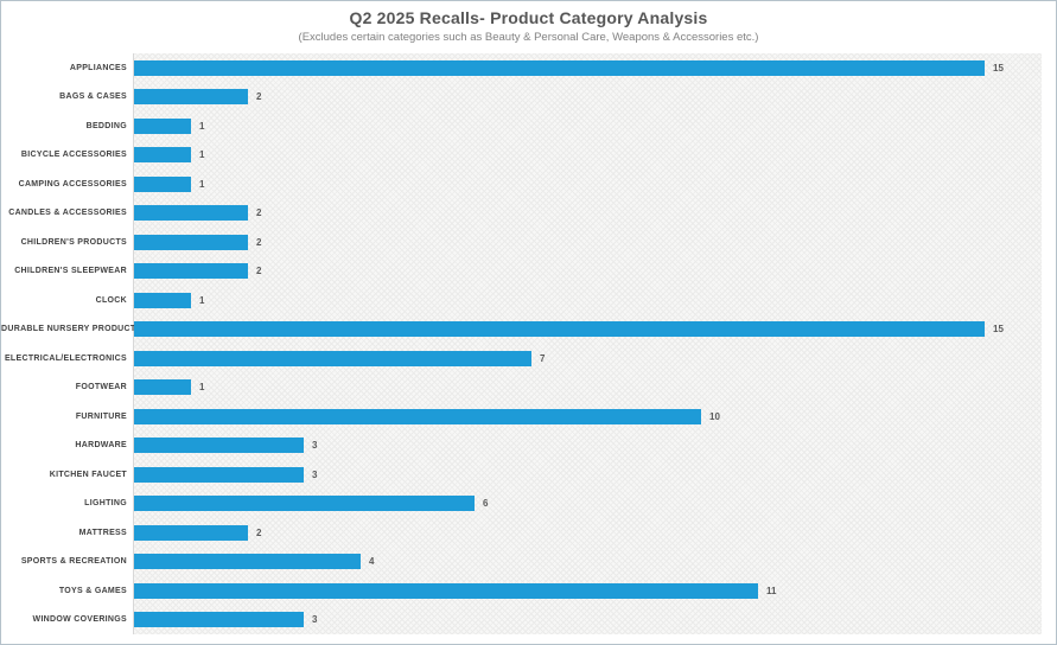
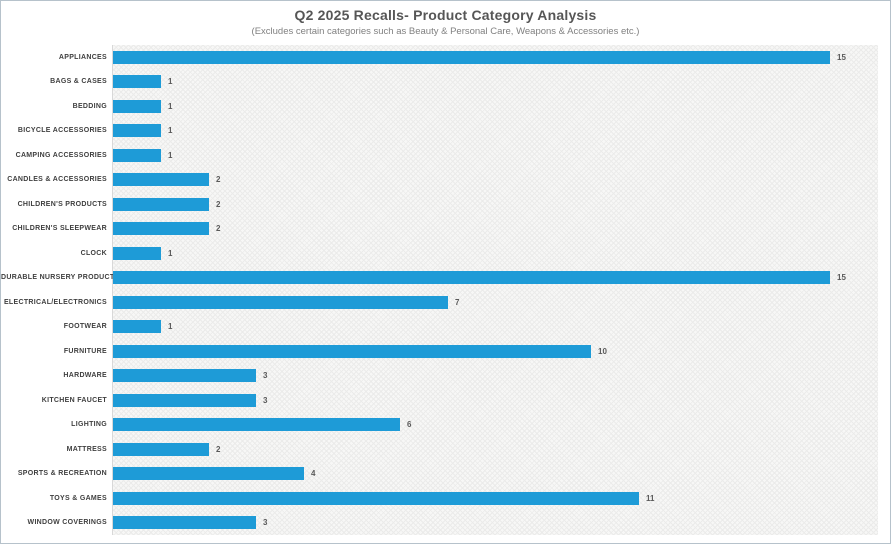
BAGS & CASES: 2 -> 1
